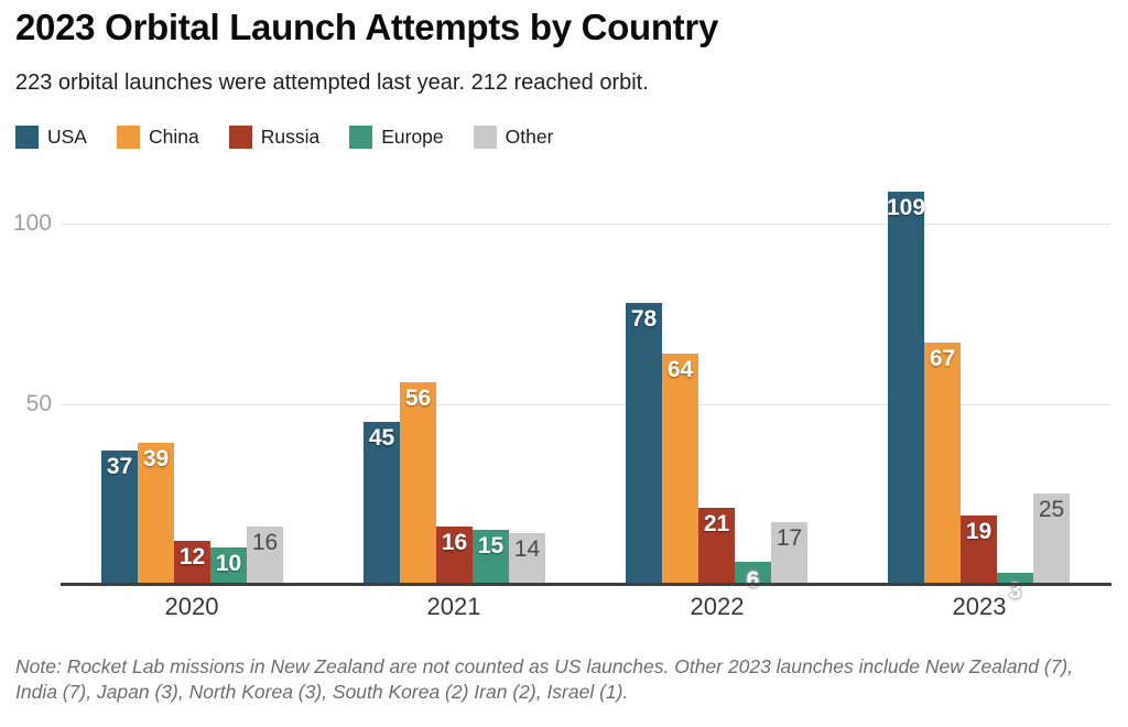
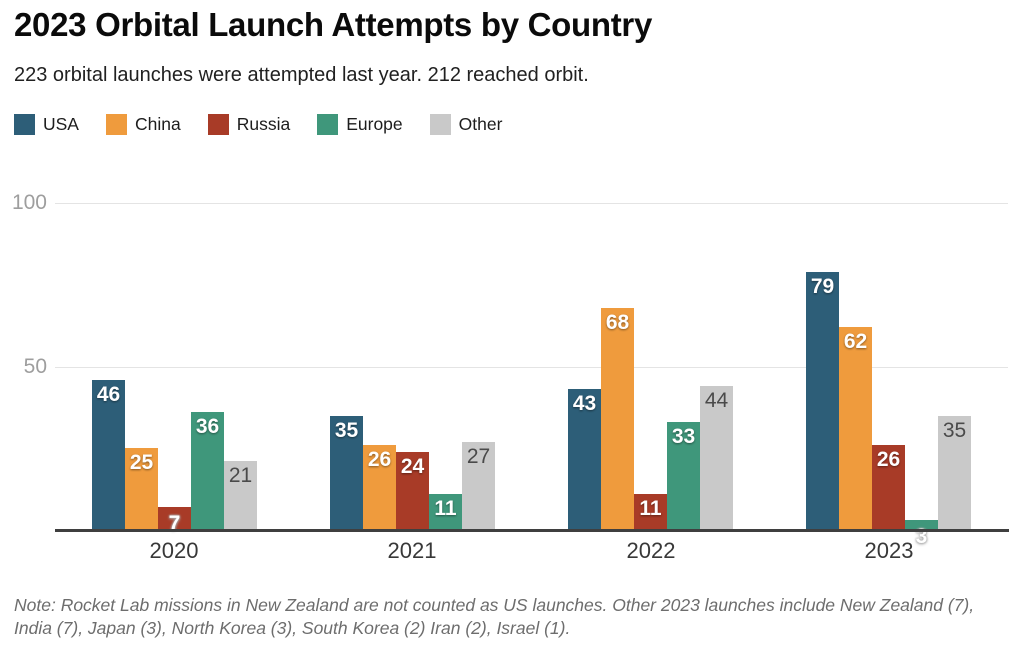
USA/2020: 37 -> 46
China/2020: 39 -> 25
Russia/2020: 12 -> 7
Europe/2020: 10 -> 36
Other/2020: 16 -> 21
USA/2021: 45 -> 35
China/2021: 56 -> 26
Russia/2021: 16 -> 24
Europe/2021: 15 -> 11
Other/2021: 14 -> 27
USA/2022: 78 -> 43
China/2022: 64 -> 68
Russia/2022: 21 -> 11
Europe/2022: 6 -> 33
Other/2022: 17 -> 44
USA/2023: 109 -> 79
China/2023: 67 -> 62
Russia/2023: 19 -> 26
Other/2023: 25 -> 35
